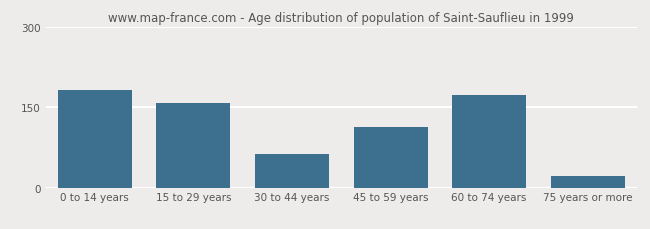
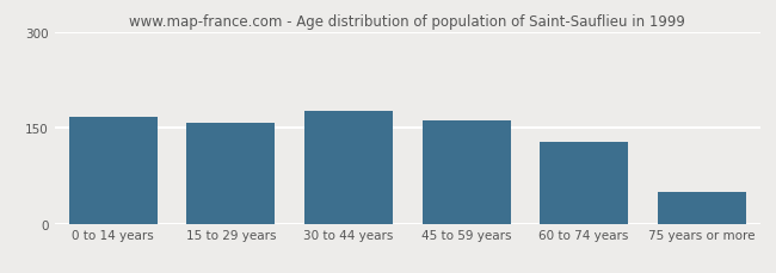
0 to 14 years: 182 -> 167
30 to 44 years: 62 -> 177
45 to 59 years: 112 -> 162
60 to 74 years: 172 -> 128
75 years or more: 22 -> 50
